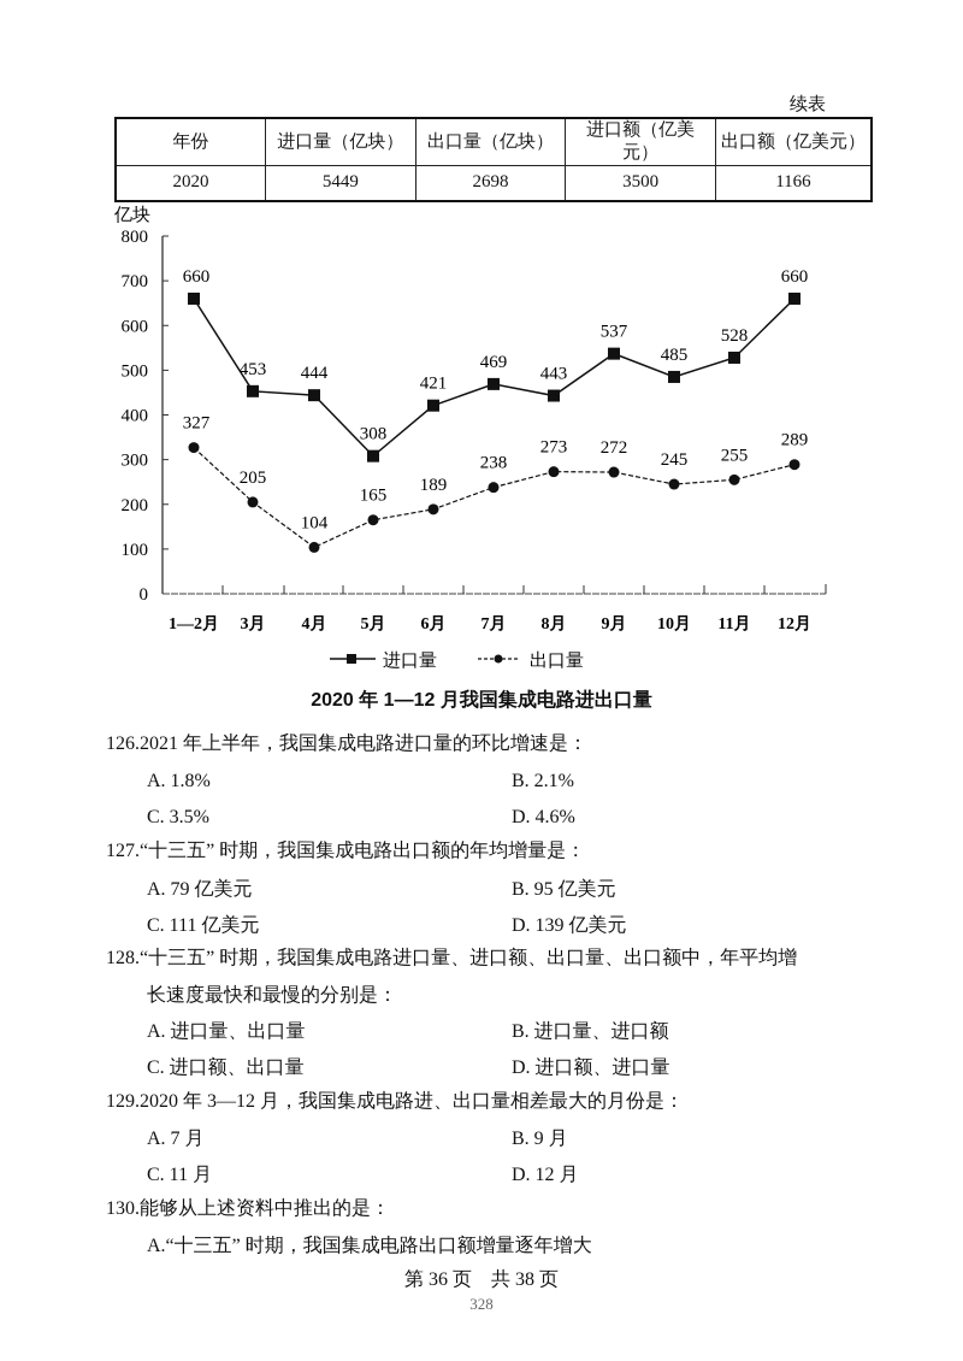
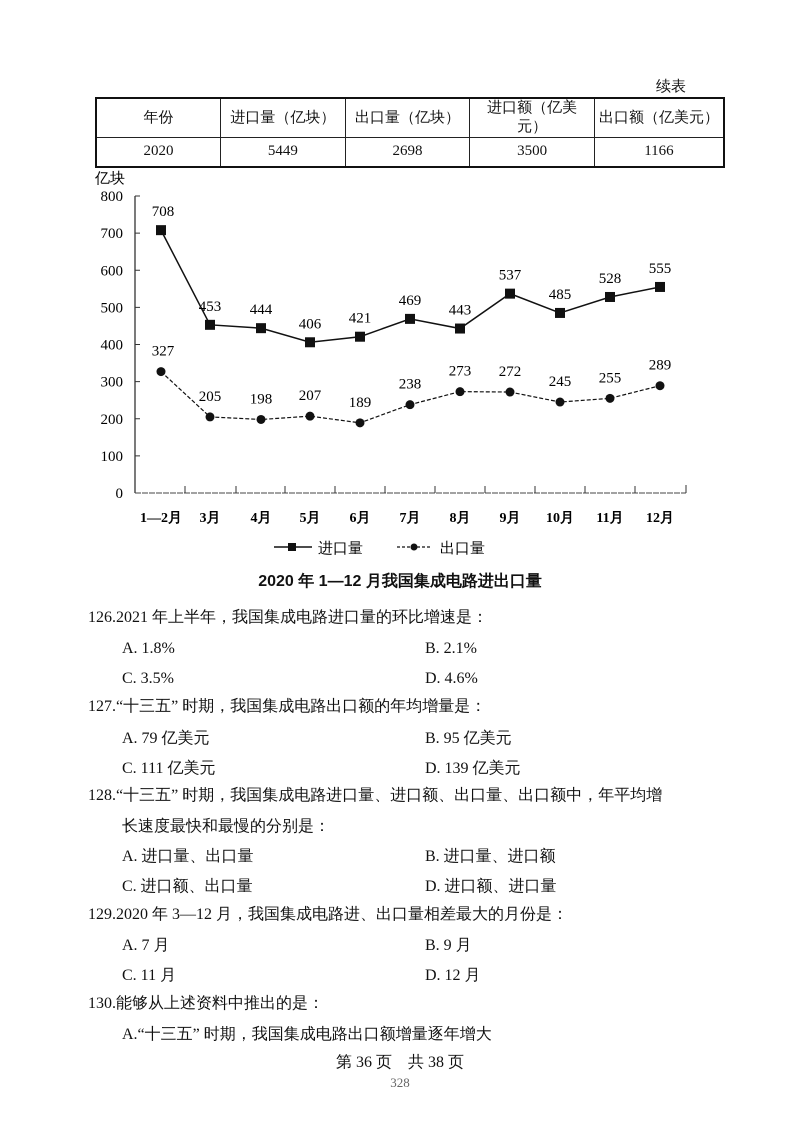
进口量/1—2月: 660 -> 708
出口量/4月: 104 -> 198
进口量/5月: 308 -> 406
出口量/5月: 165 -> 207
进口量/12月: 660 -> 555
